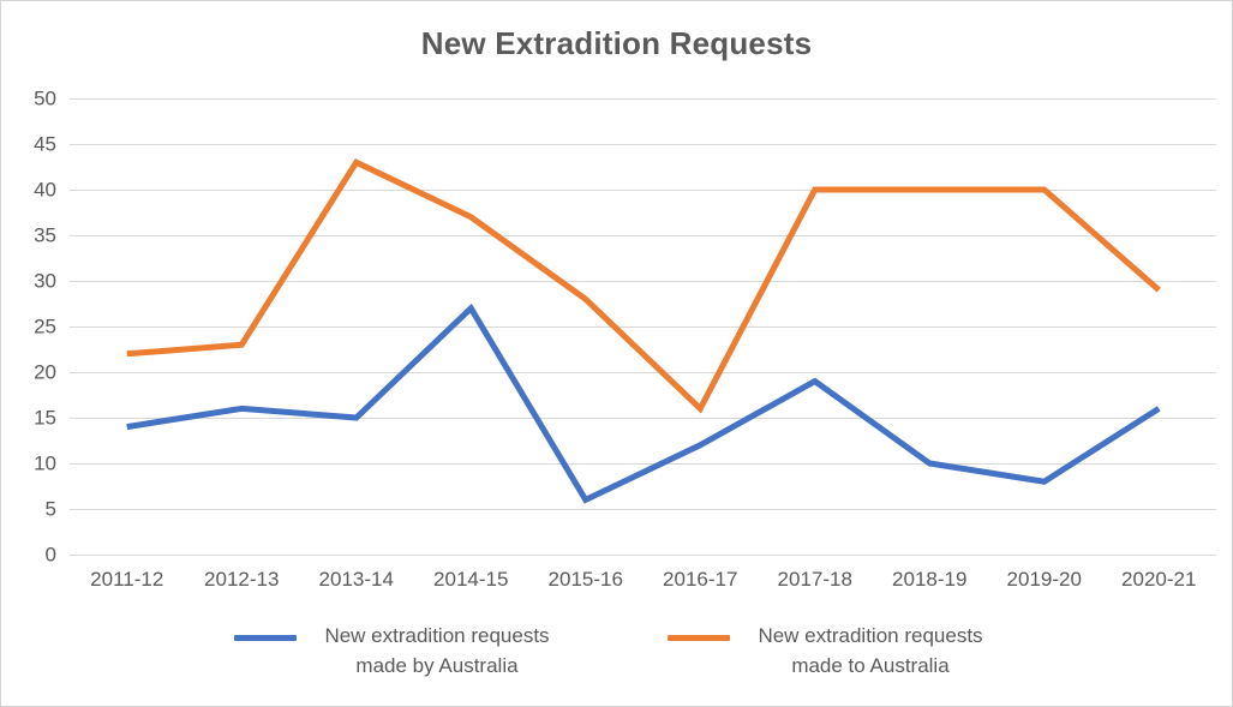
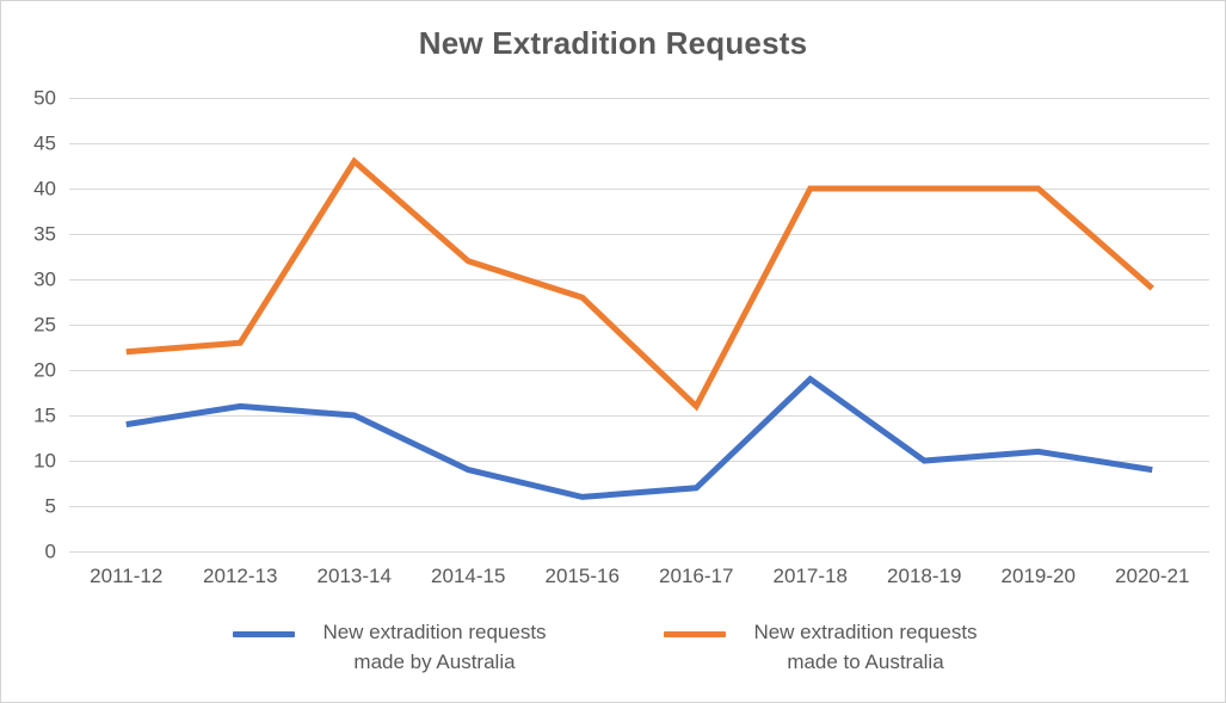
New extradition requests made by Australia/2014-15: 27 -> 9
New extradition requests made to Australia/2014-15: 37 -> 32
New extradition requests made by Australia/2016-17: 12 -> 7
New extradition requests made by Australia/2019-20: 8 -> 11
New extradition requests made by Australia/2020-21: 16 -> 9
